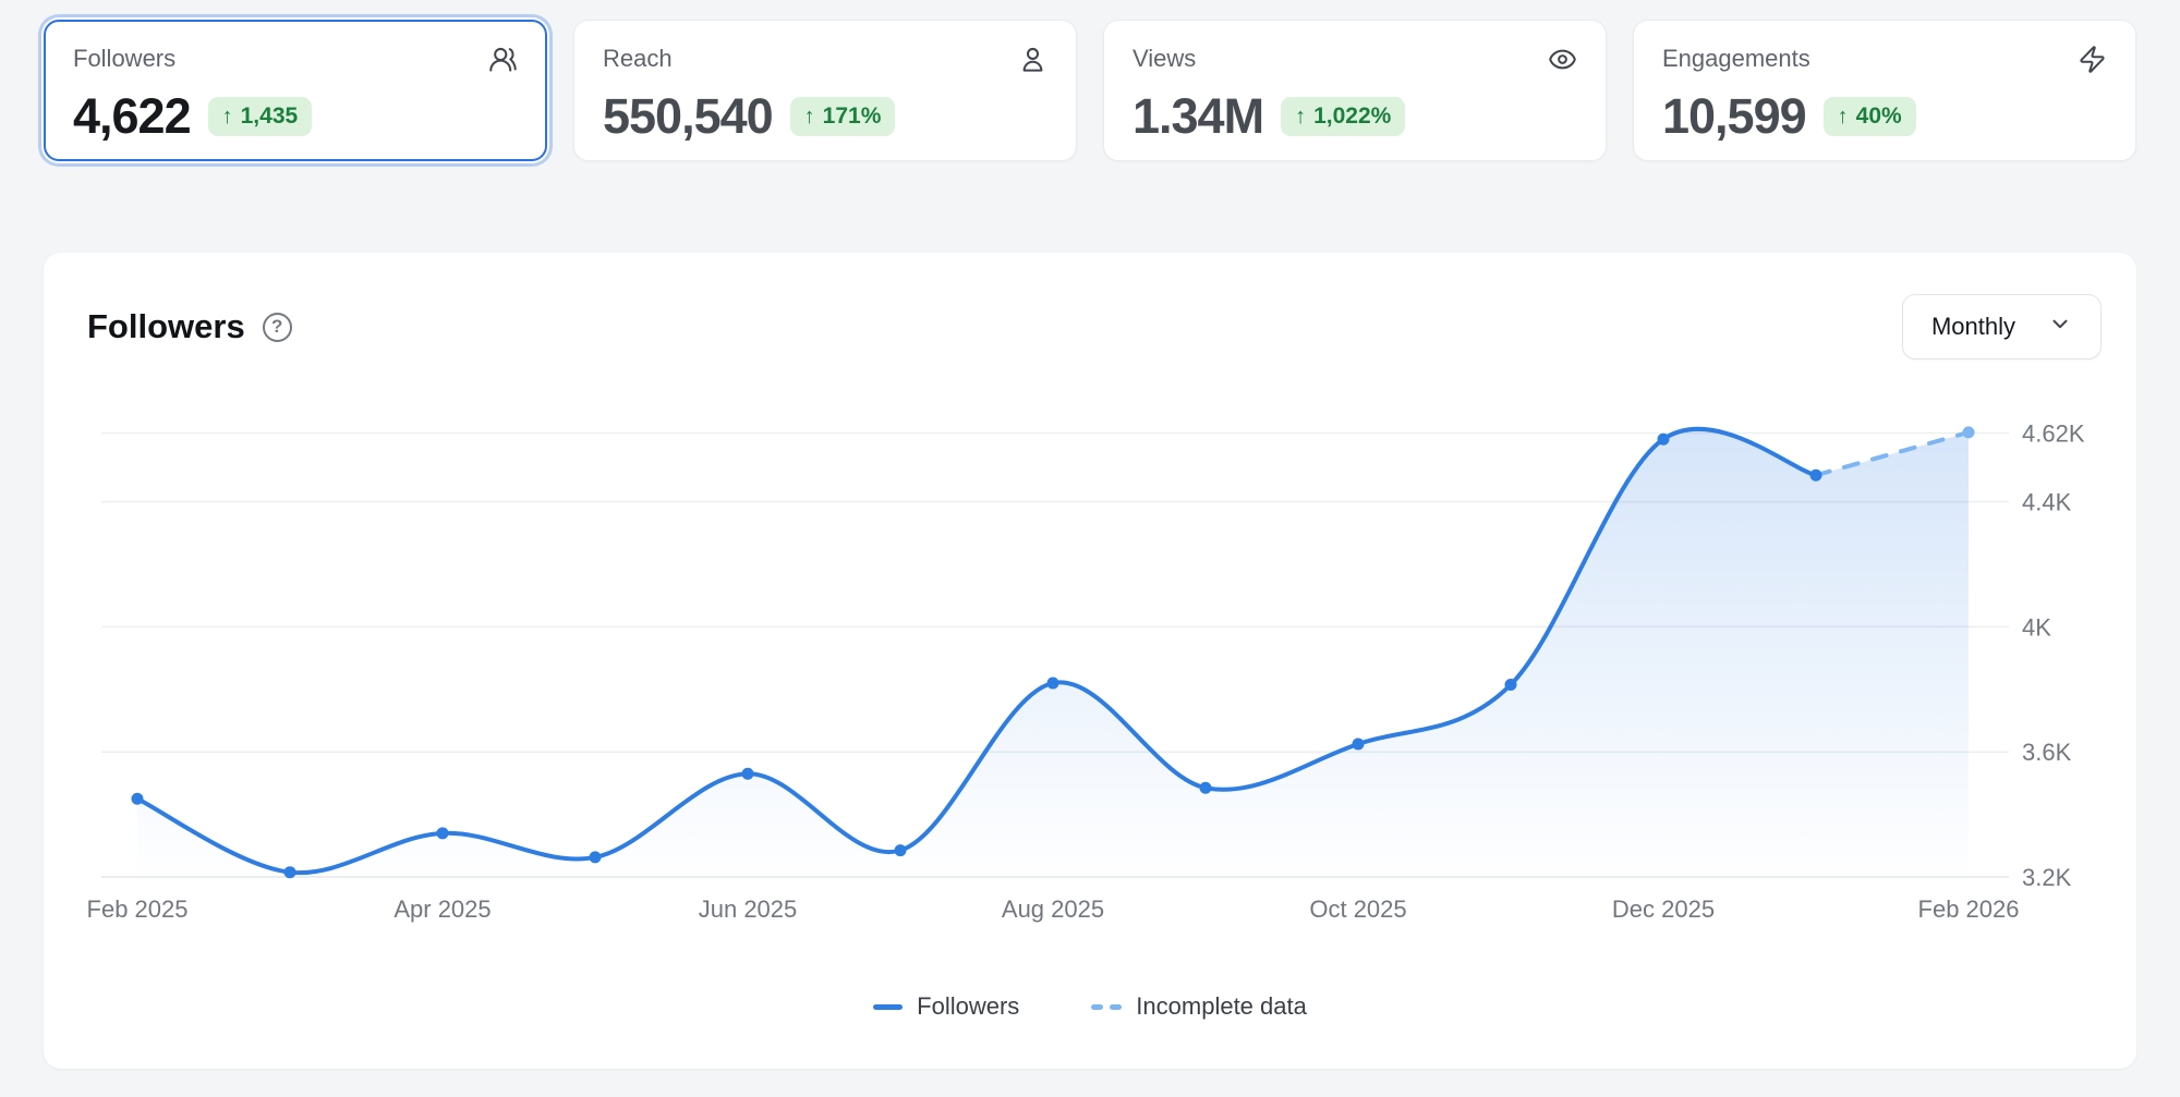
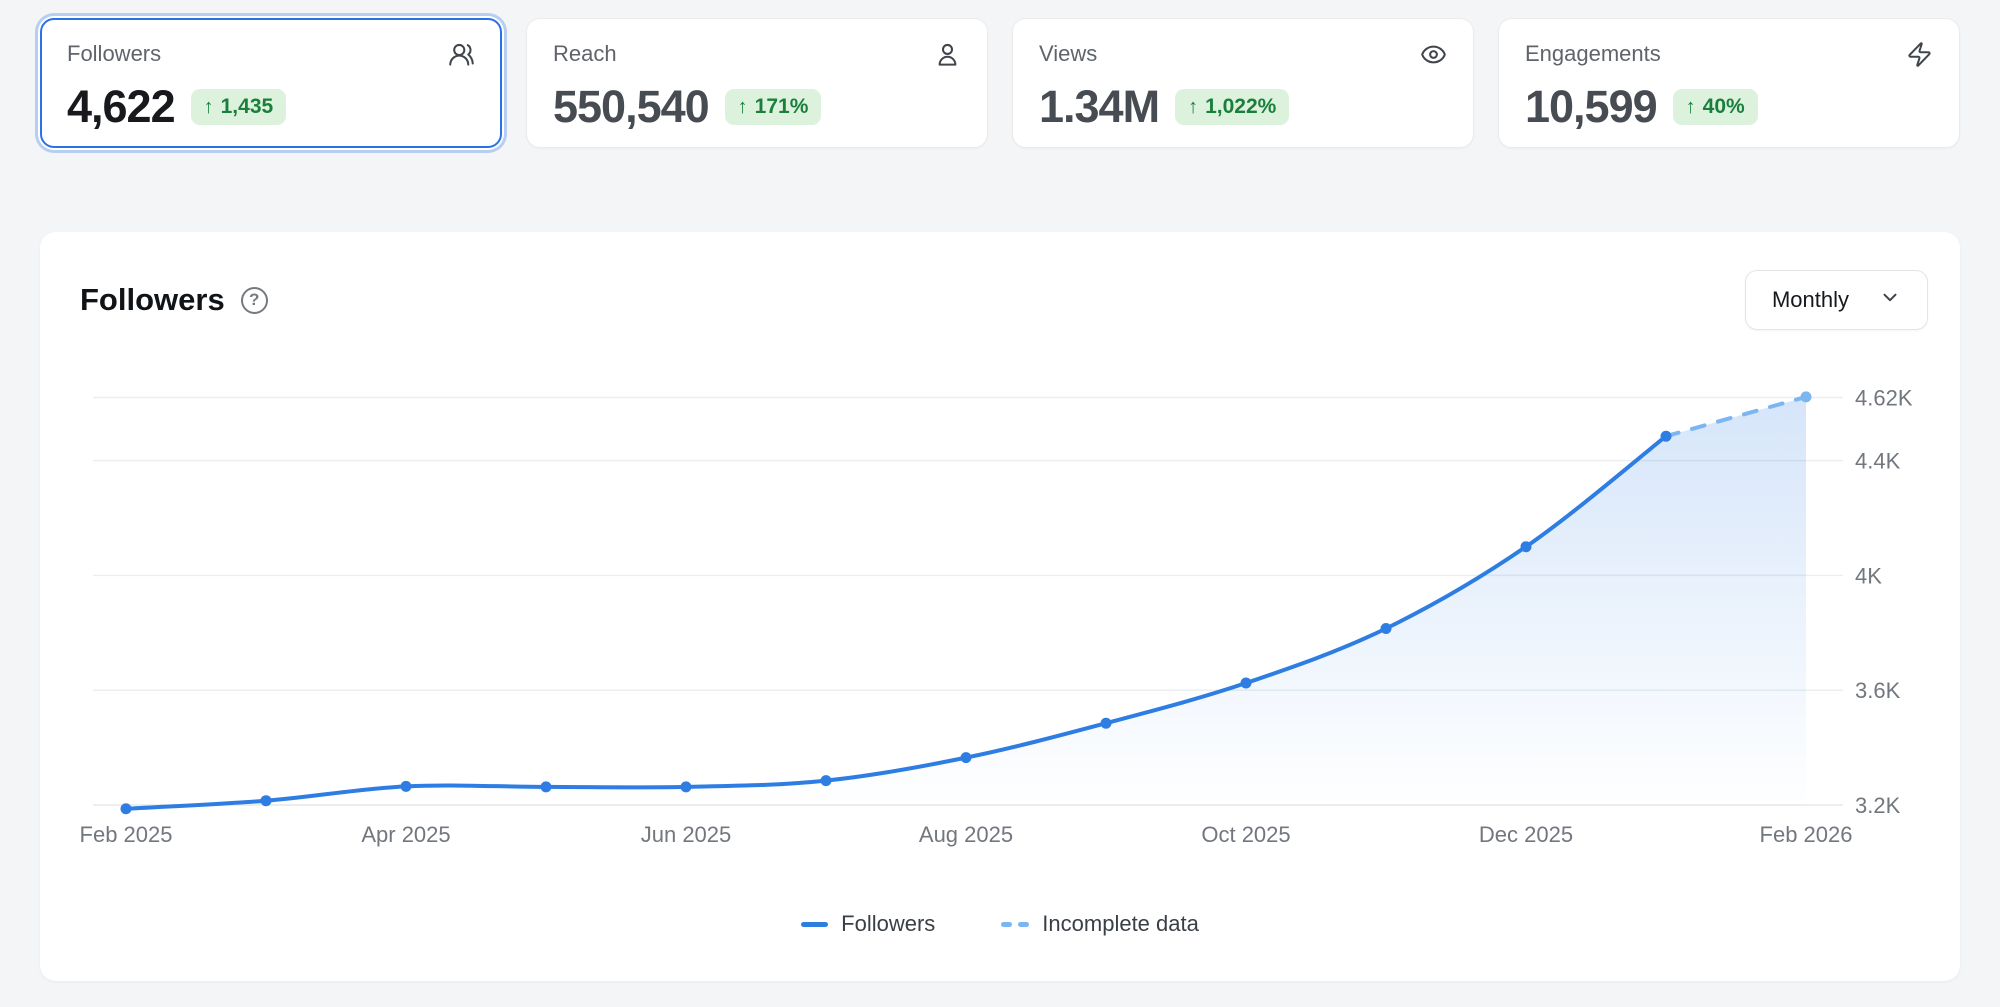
Feb 2025: 3.45K -> 3.19K
Apr 2025: 3.34K -> 3.26K
Jun 2025: 3.53K -> 3.26K
Aug 2025: 3.82K -> 3.36K
Dec 2025: 4.60K -> 4.10K
